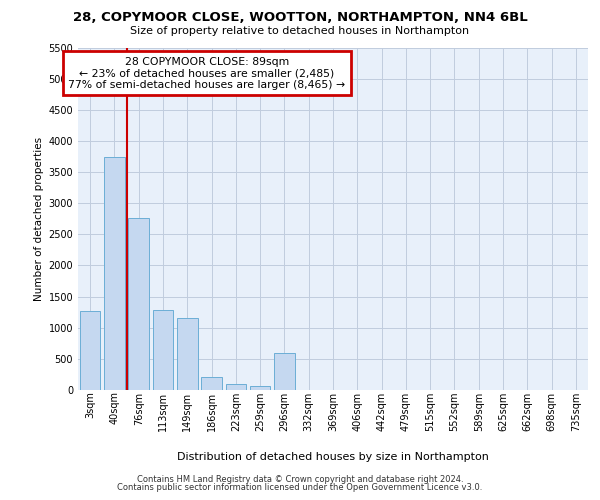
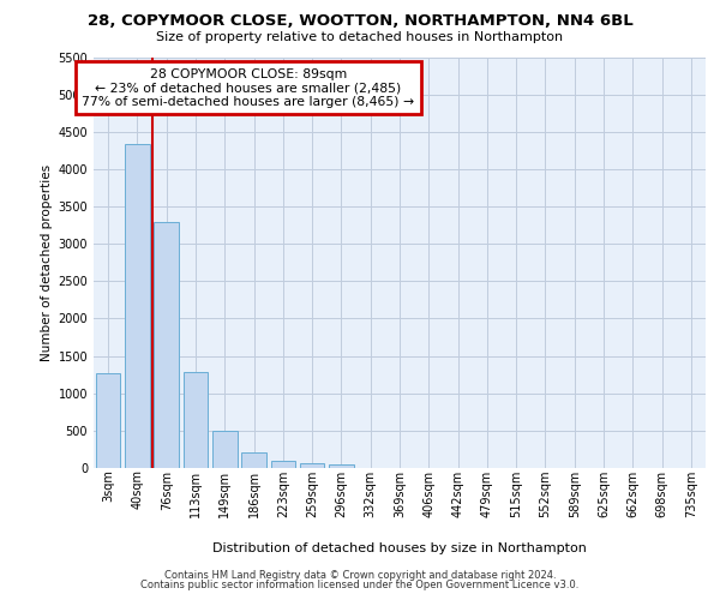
40sqm: 3740 -> 4330
76sqm: 2760 -> 3290
149sqm: 1160 -> 490
296sqm: 600 -> 60
